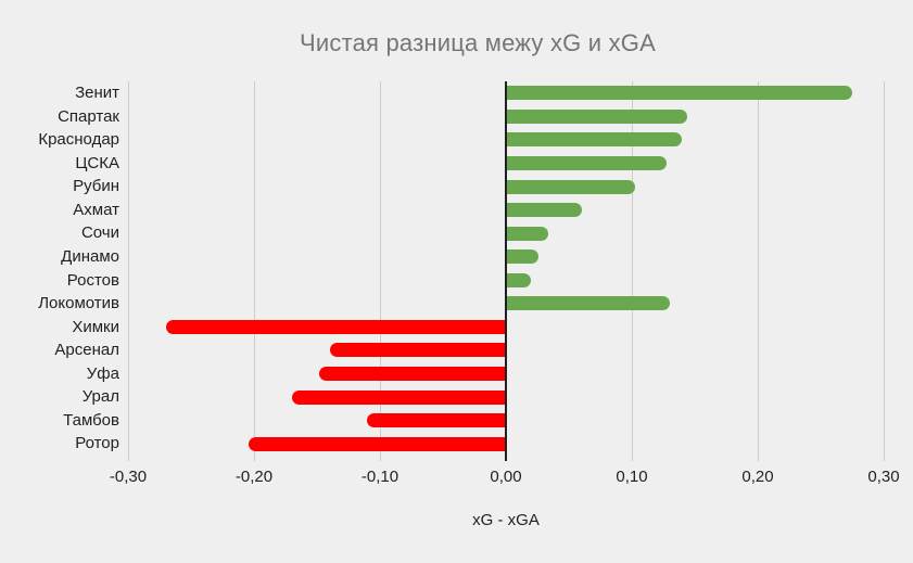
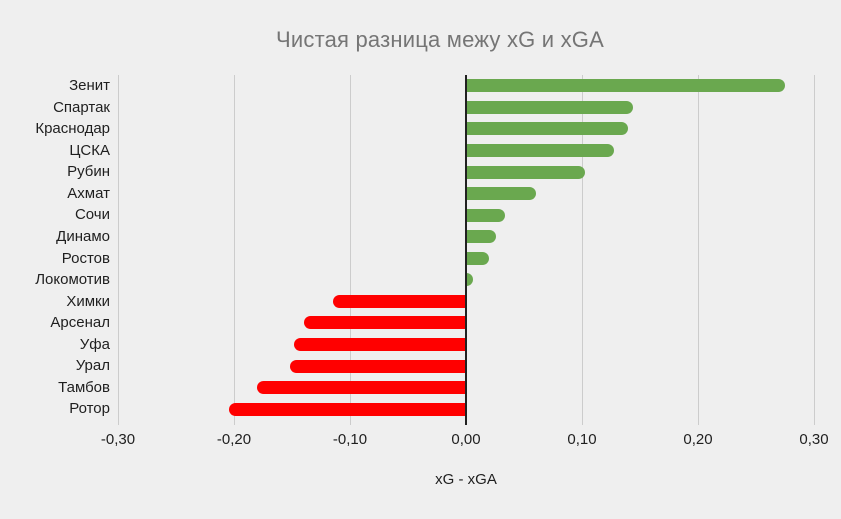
Локомотив: 0,13 -> 0,01
Химки: -0,27 -> -0,12
Урал: -0,17 -> -0,15
Тамбов: -0,11 -> -0,18
